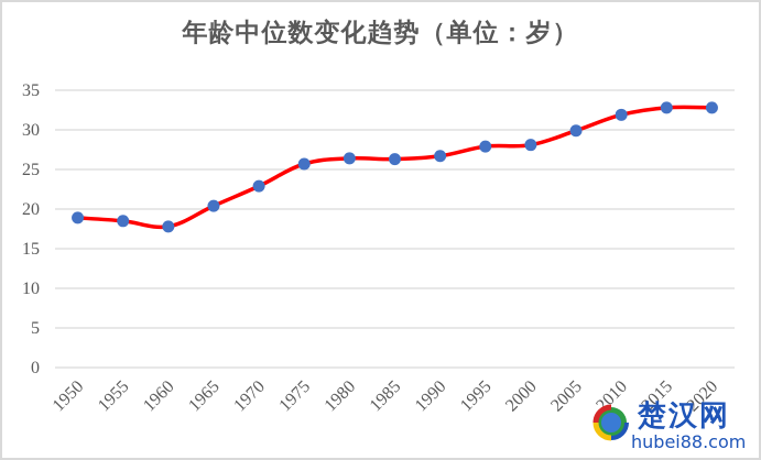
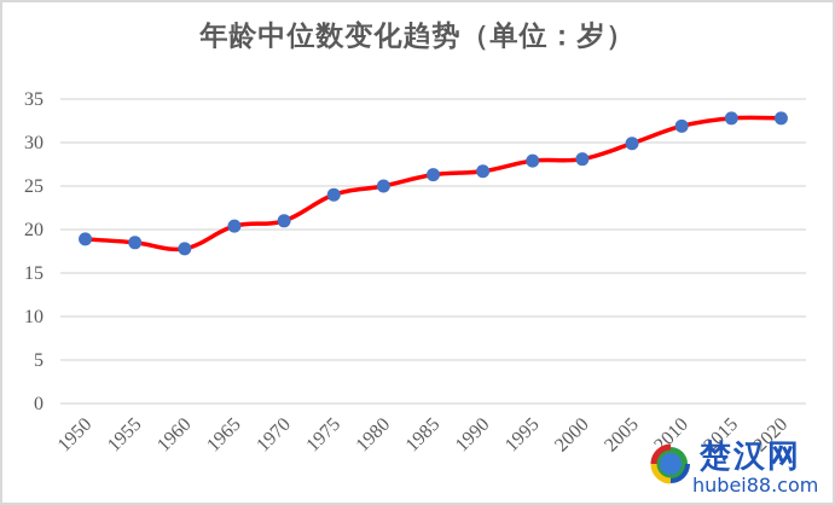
1970: 23 -> 21
1975: 26 -> 24
1980: 26 -> 25
